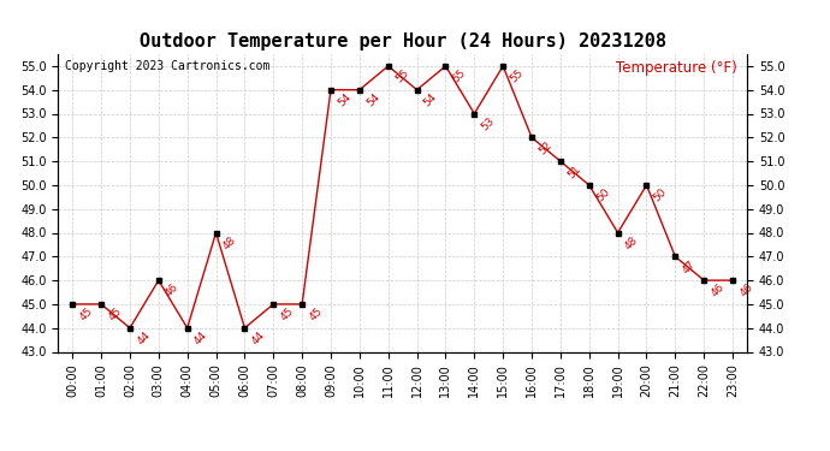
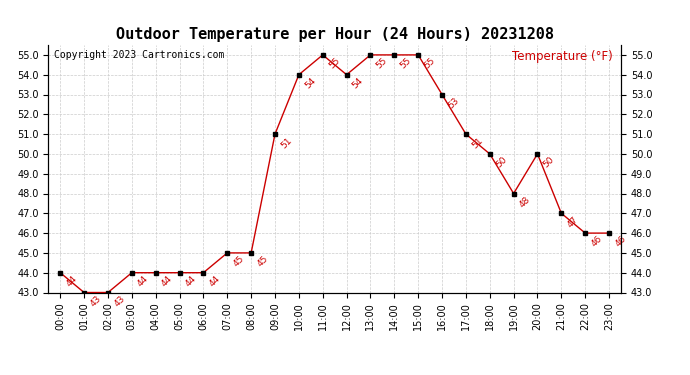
00:00: 45 -> 44
01:00: 45 -> 43
02:00: 44 -> 43
03:00: 46 -> 44
05:00: 48 -> 44
09:00: 54 -> 51
14:00: 53 -> 55
16:00: 52 -> 53
